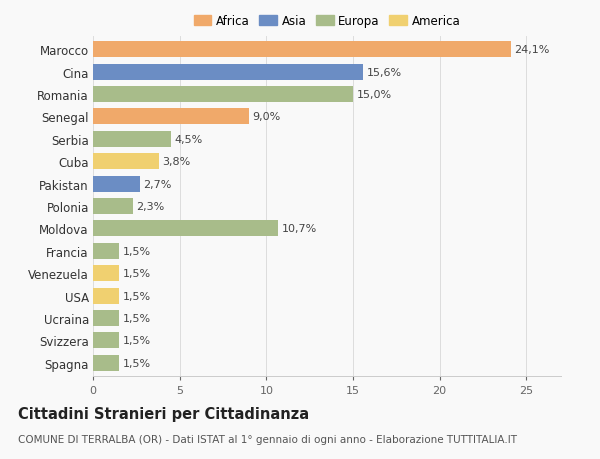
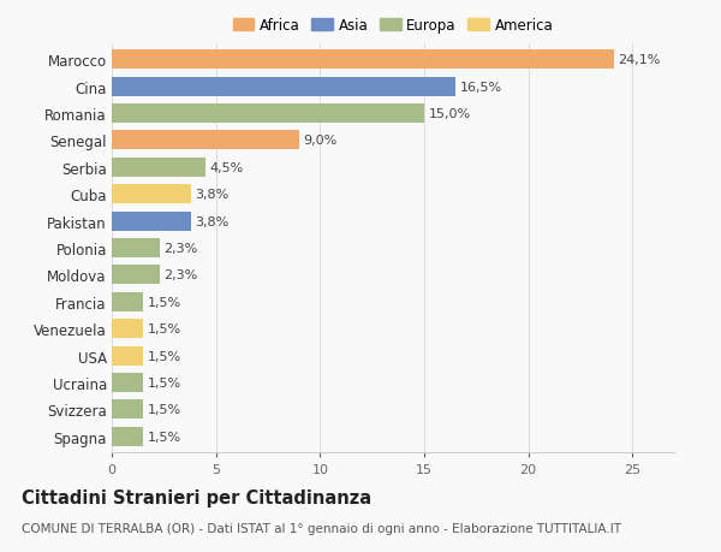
Cina: 15,6% -> 16,5%
Pakistan: 2,7% -> 3,8%
Moldova: 10,7% -> 2,3%
